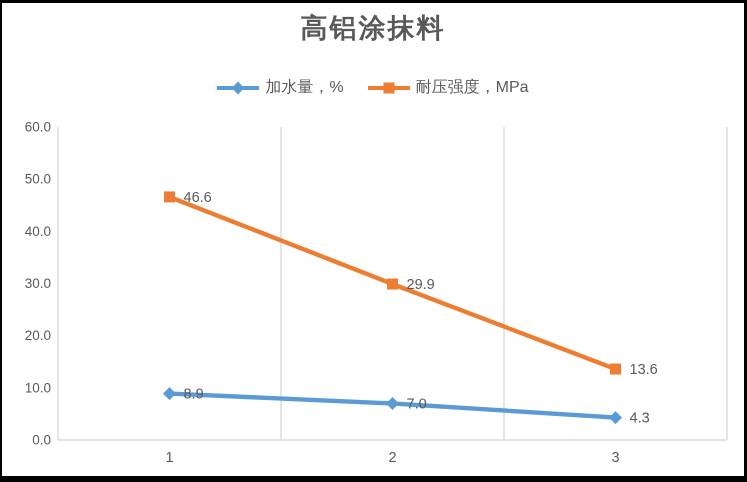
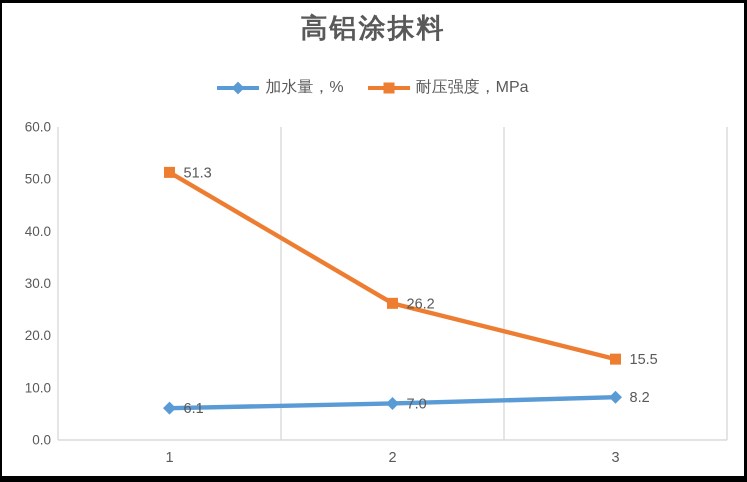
加水量，%/1: 8.9 -> 6.1
耐压强度，MPa/1: 46.6 -> 51.3
耐压强度，MPa/2: 29.9 -> 26.2
加水量，%/3: 4.3 -> 8.2
耐压强度，MPa/3: 13.6 -> 15.5
